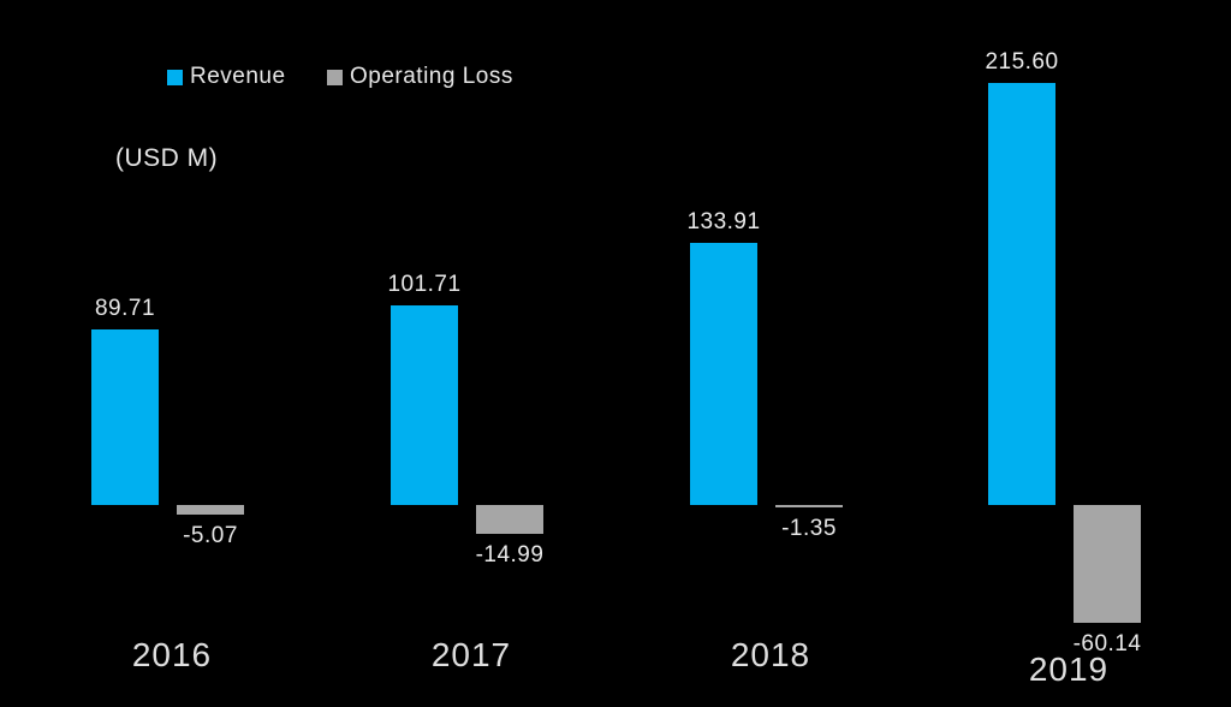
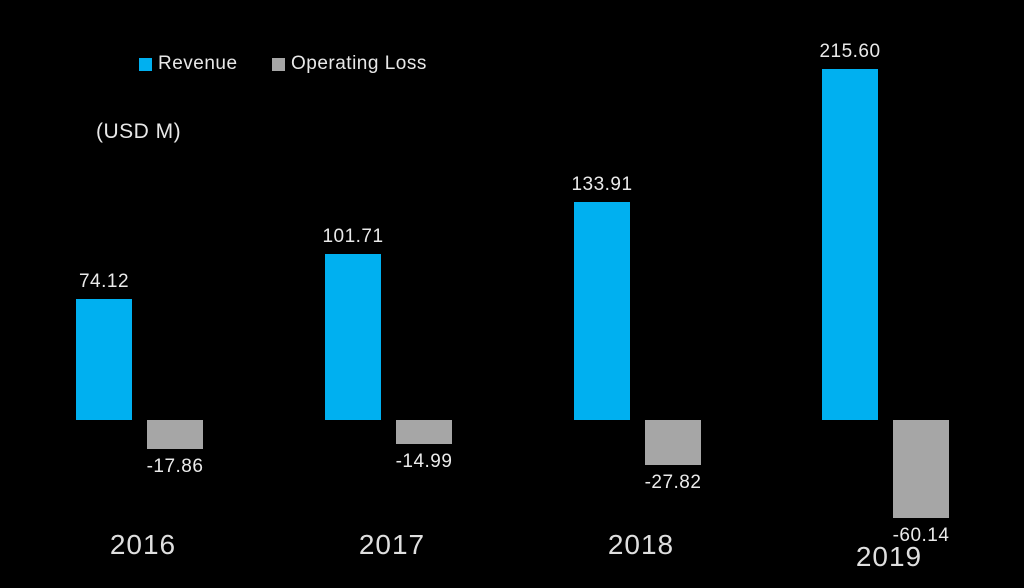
Revenue/2016: 89.71 -> 74.12
Operating Loss/2016: -5.07 -> -17.86
Operating Loss/2018: -1.35 -> -27.82
